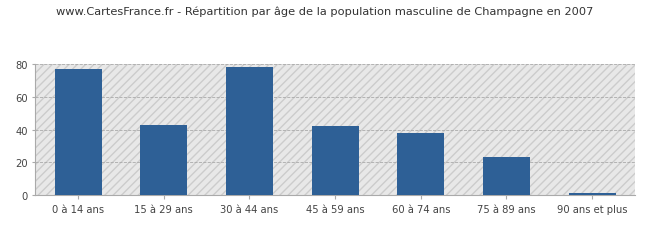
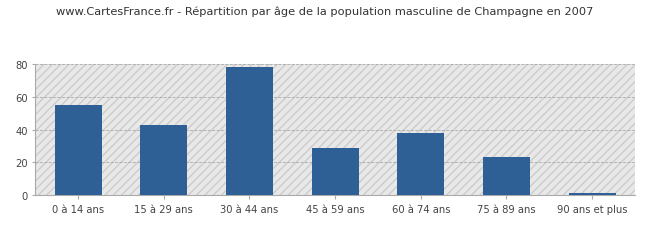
0 à 14 ans: 77 -> 55
45 à 59 ans: 42 -> 29
